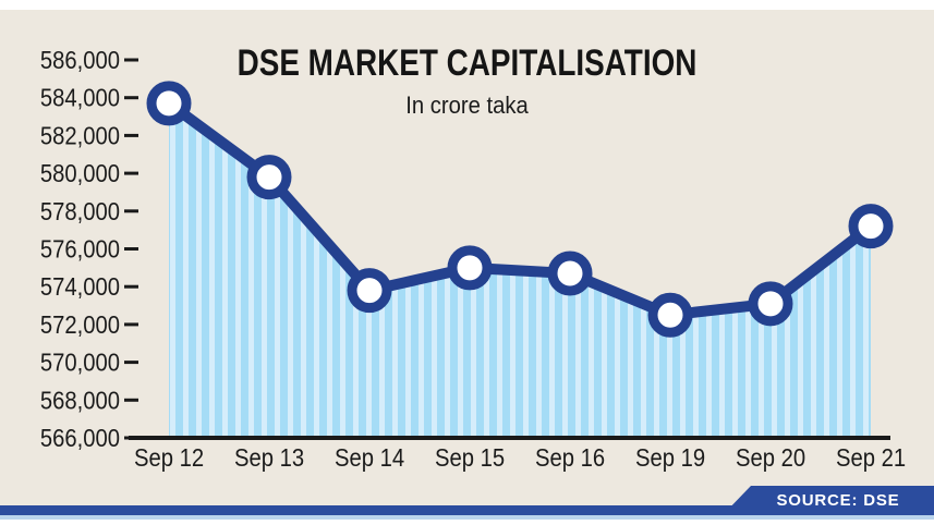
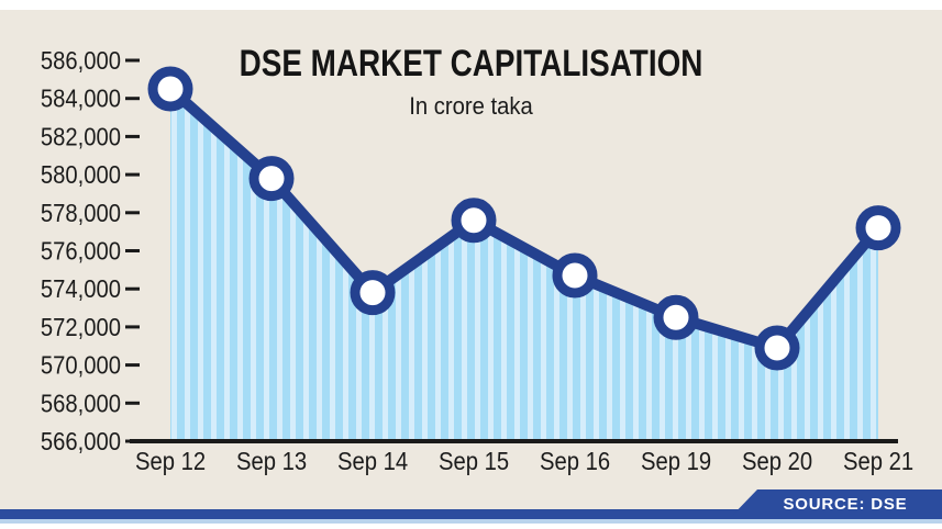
Sep 12: 583700 -> 584500
Sep 15: 575000 -> 577600
Sep 20: 573100 -> 570900
